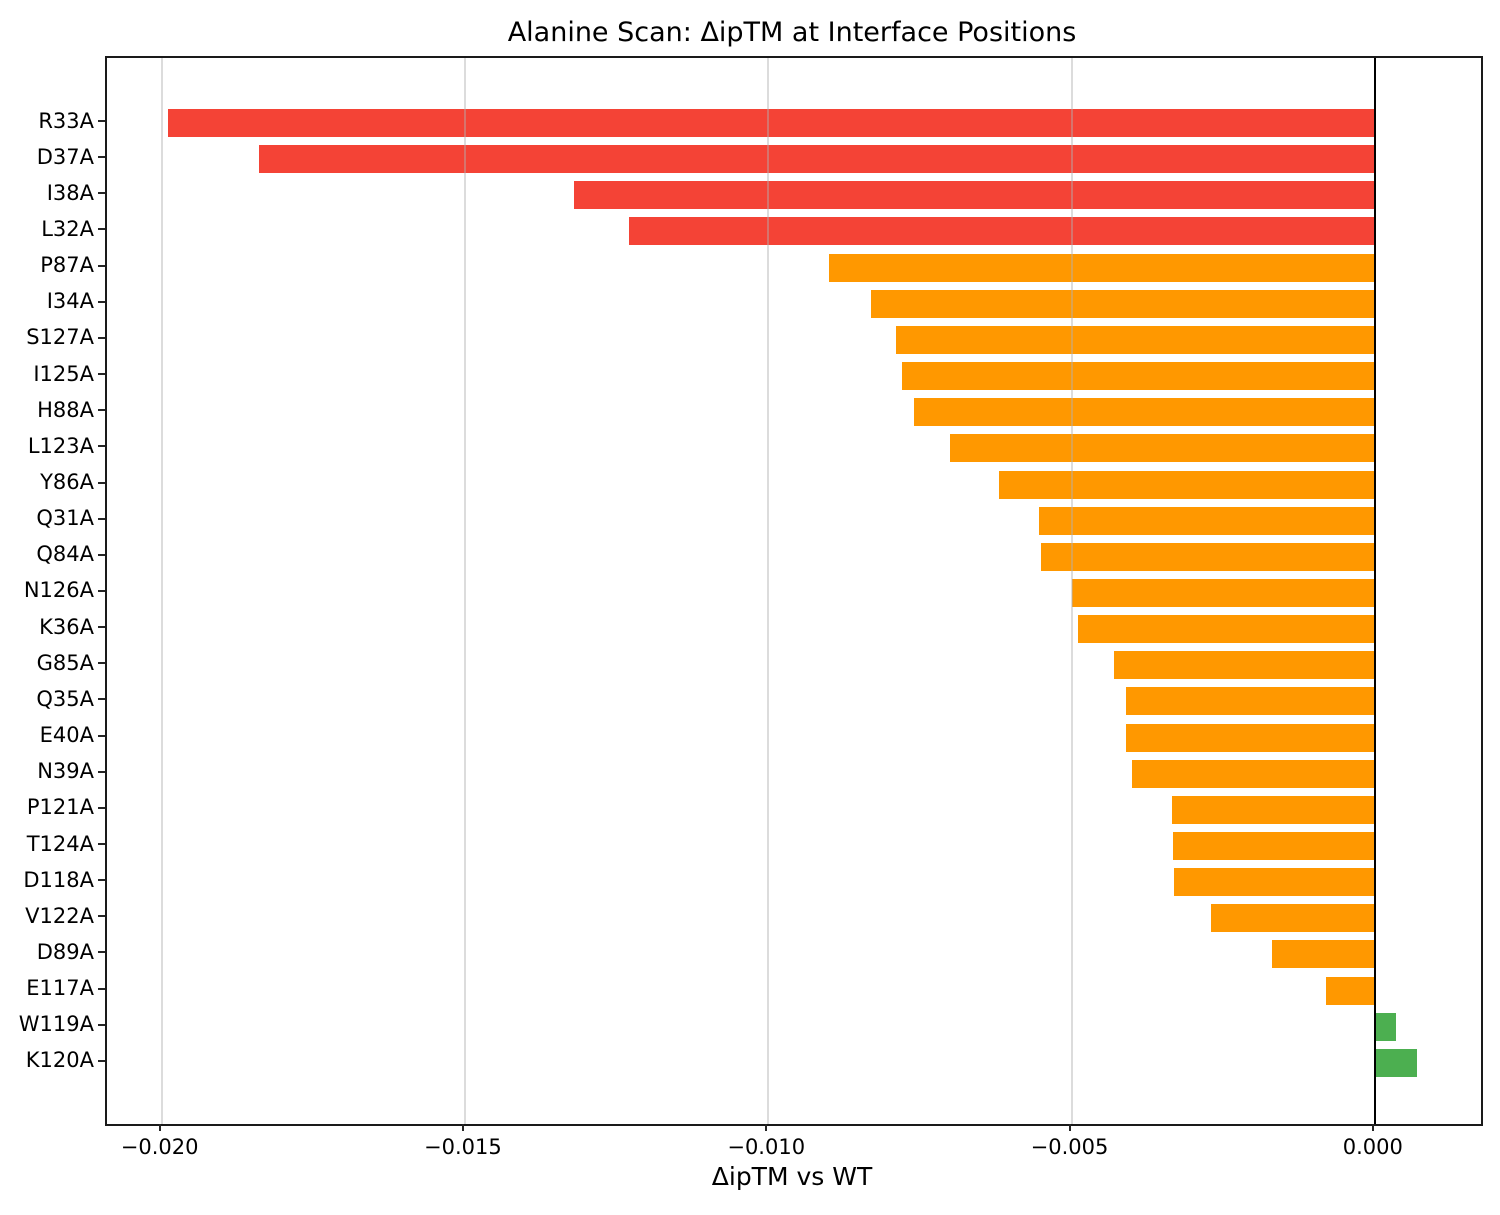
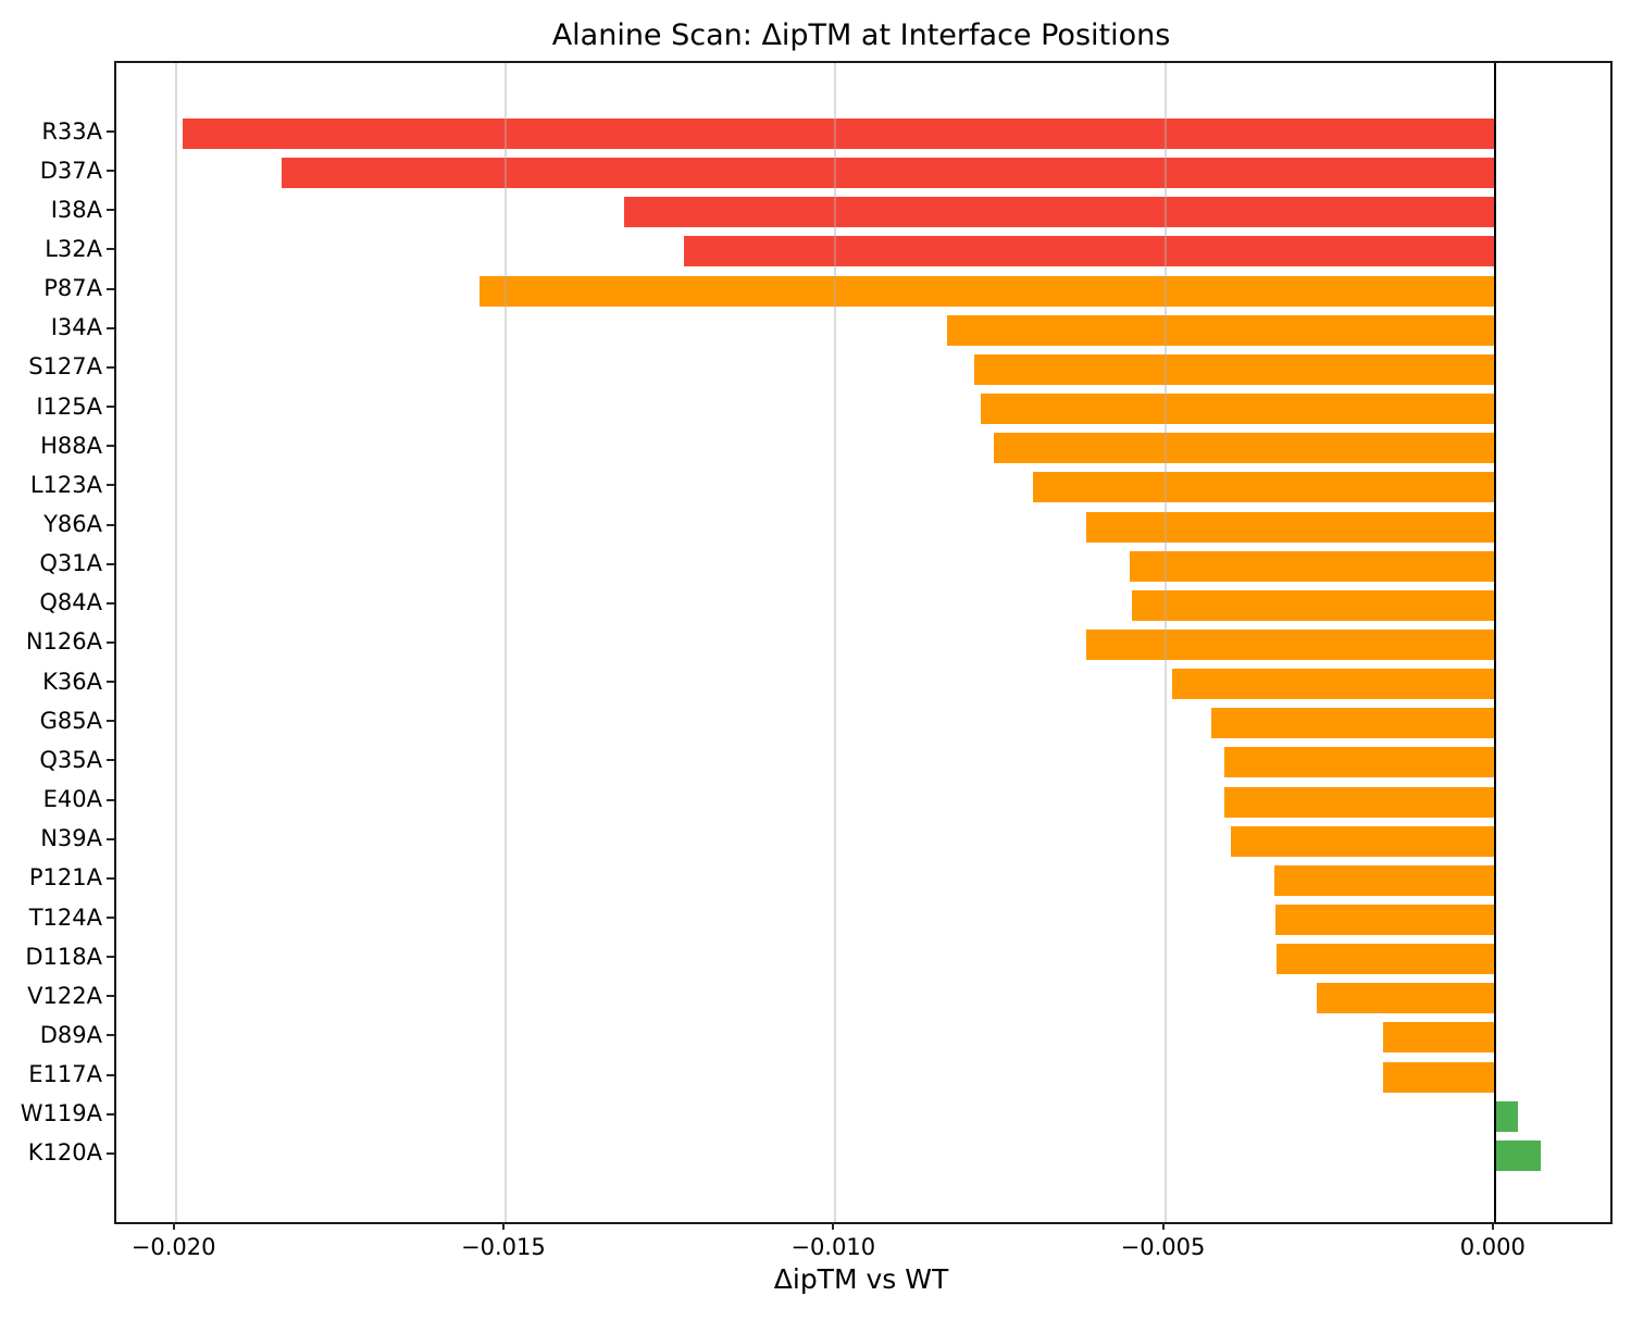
P87A: -0.0090 -> -0.0154
N126A: -0.0050 -> -0.0062
E117A: -0.0008 -> -0.0017
